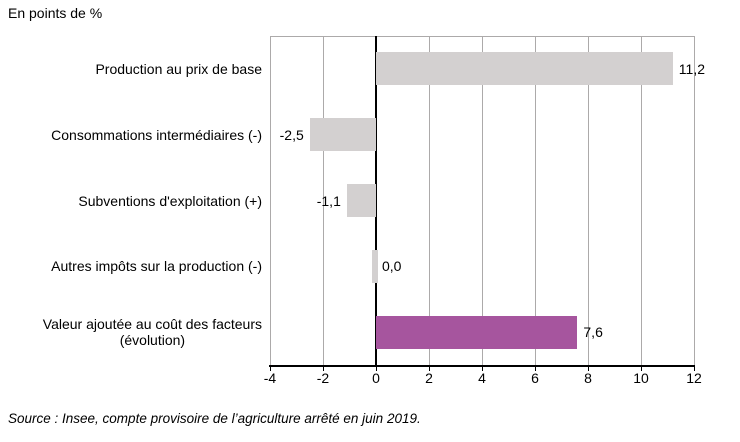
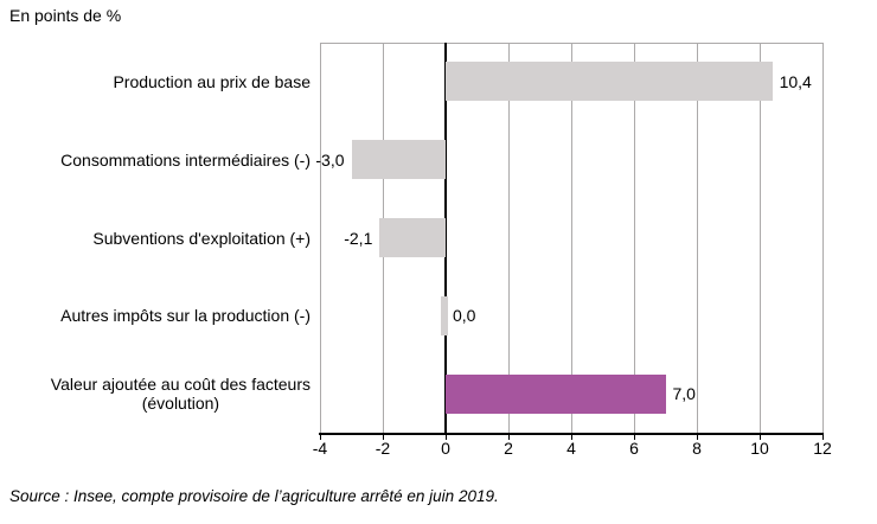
Production au prix de base: 11,2 -> 10,4
Consommations intermédiaires (-): -2,5 -> -3,0
Subventions d'exploitation (+): -1,1 -> -2,1
Valeur ajoutée au coût des facteurs (évolution): 7,6 -> 7,0
